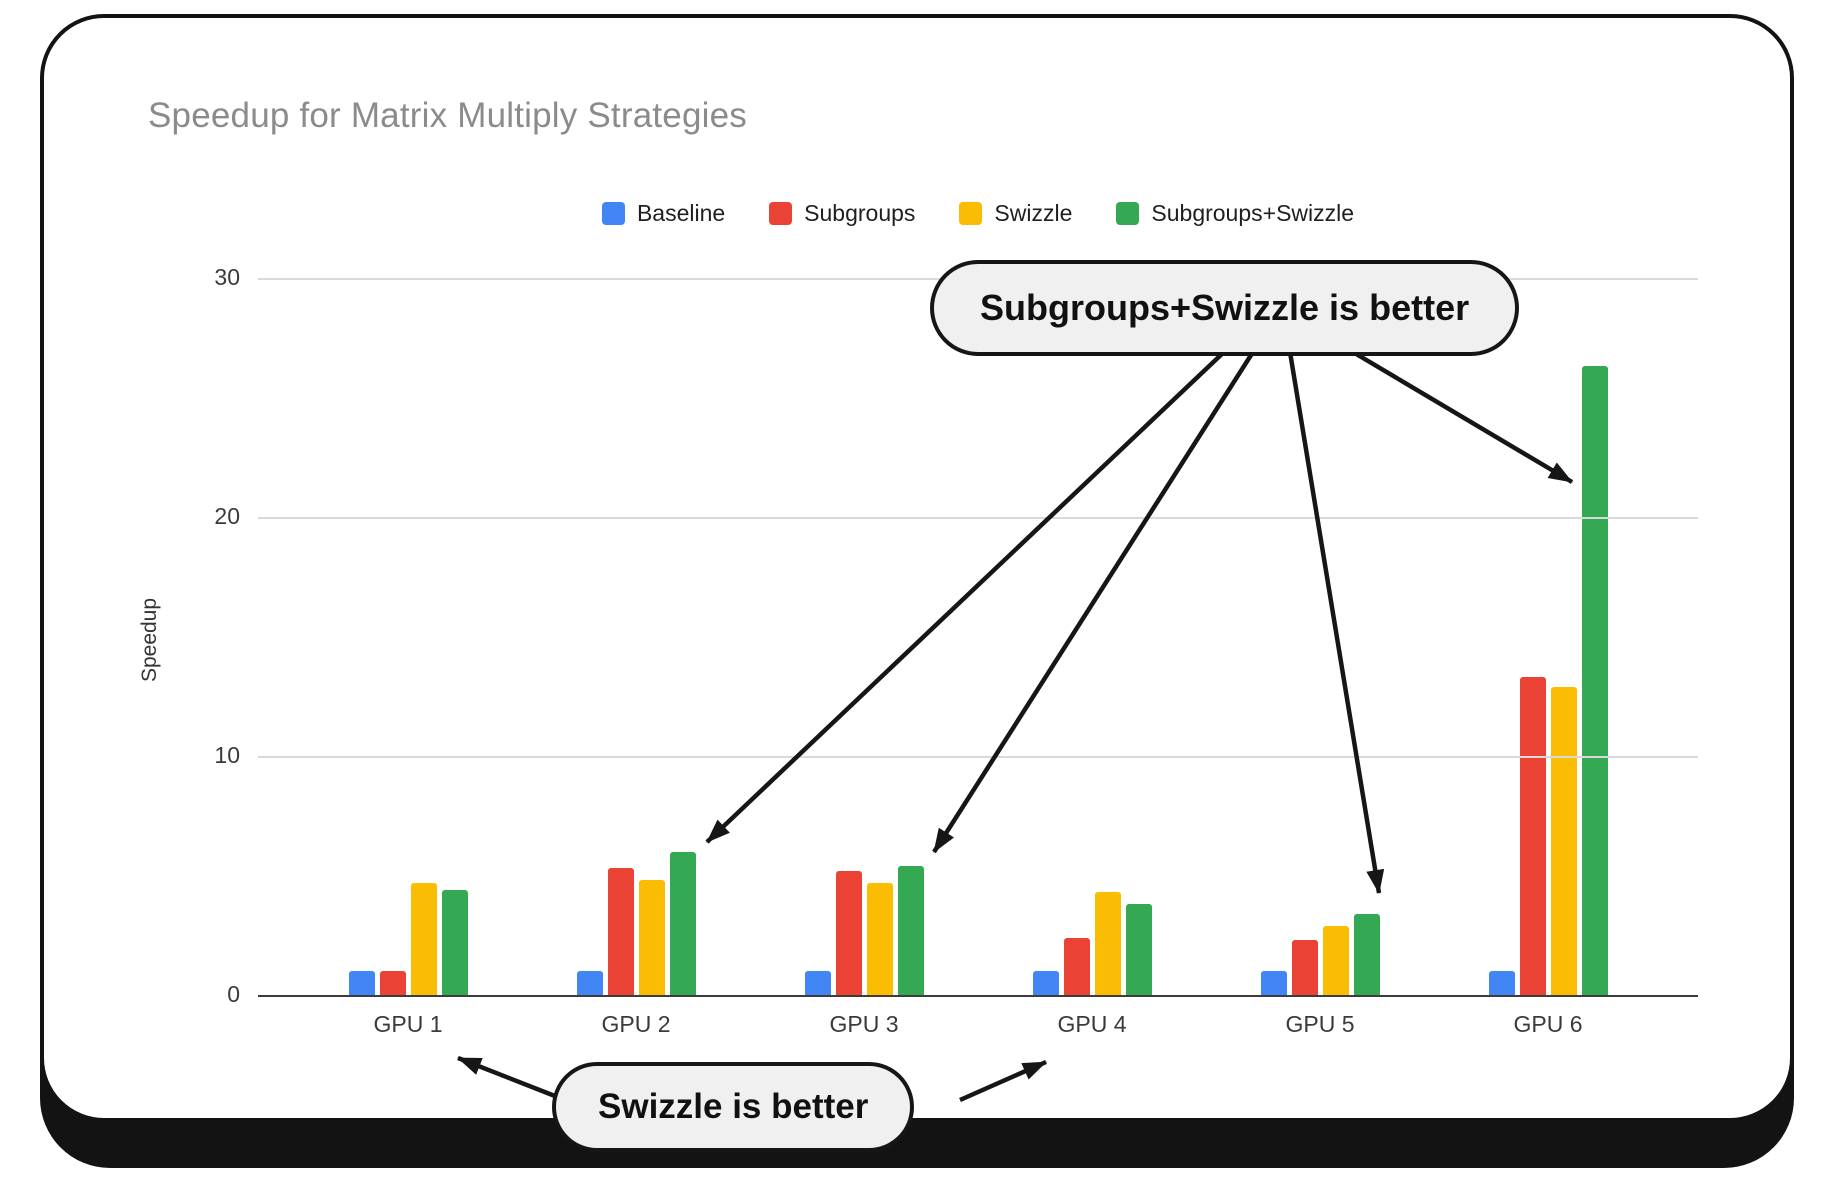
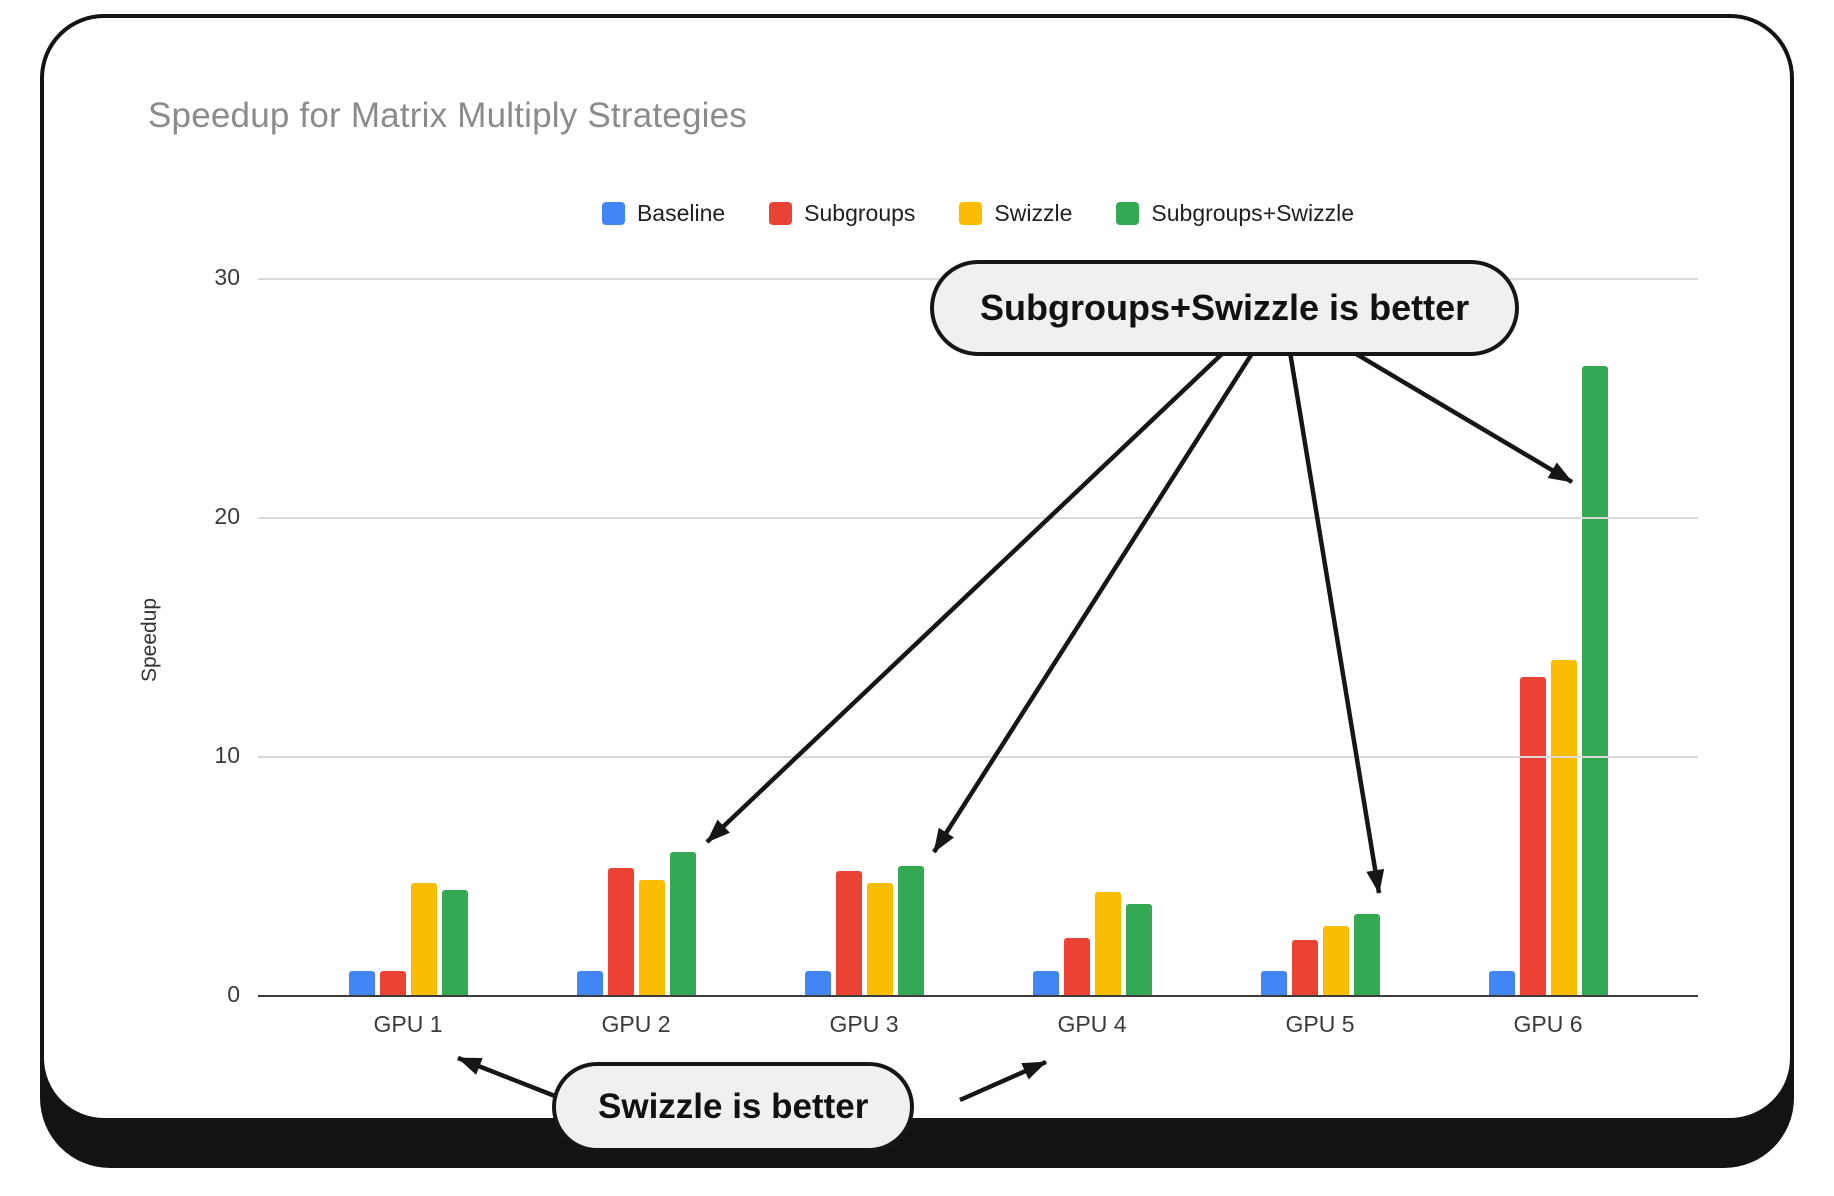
Swizzle/GPU 6: 12.9 -> 14.0
